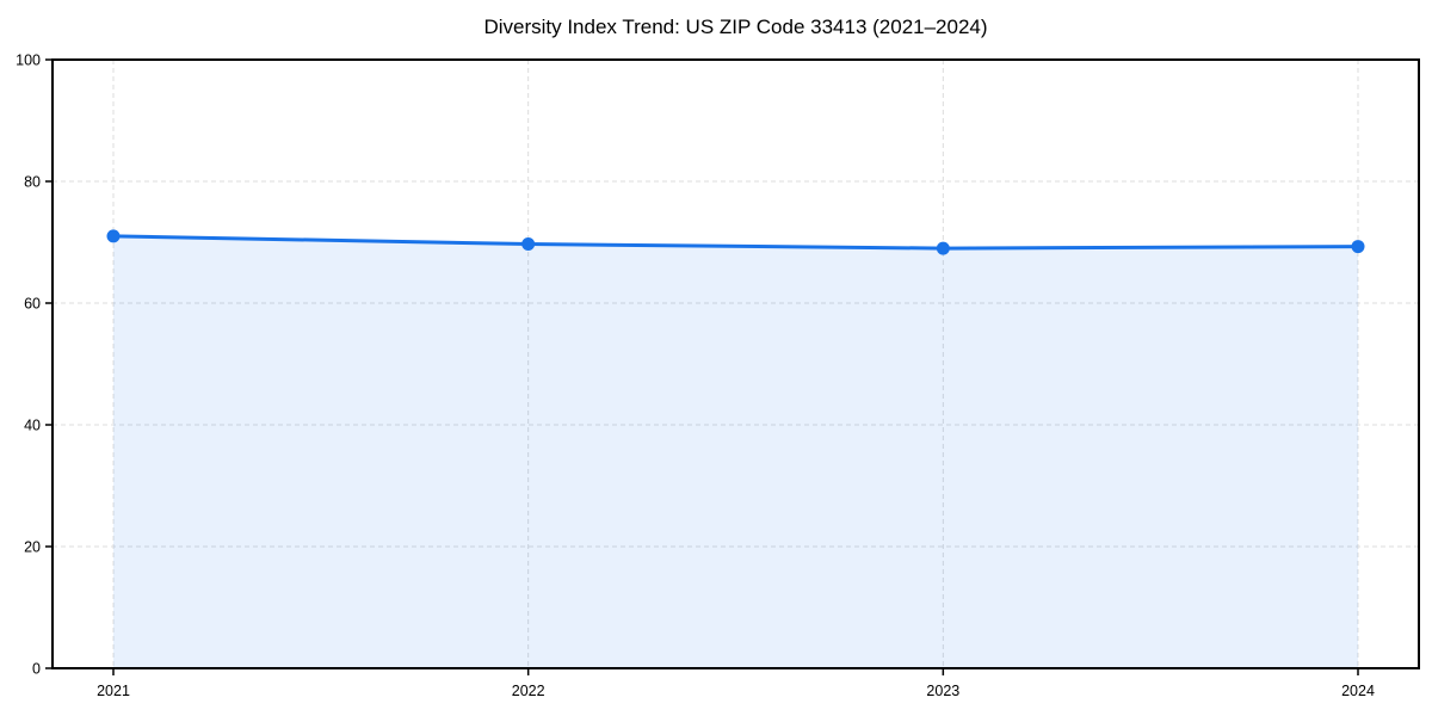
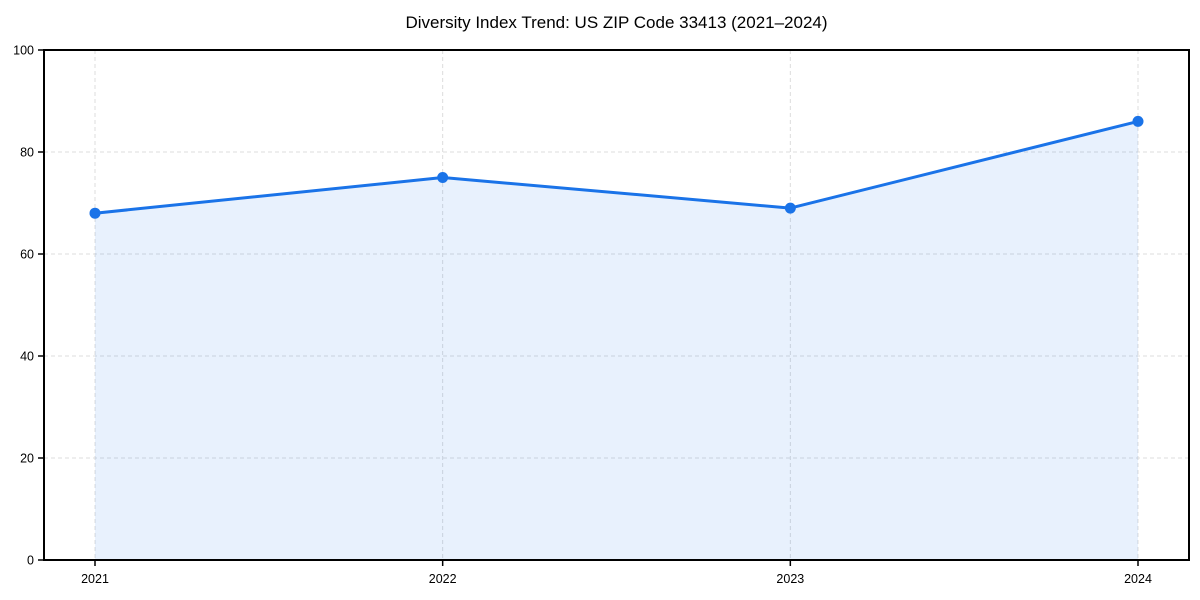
2021: 71 -> 68
2022: 70 -> 75
2024: 69 -> 86
